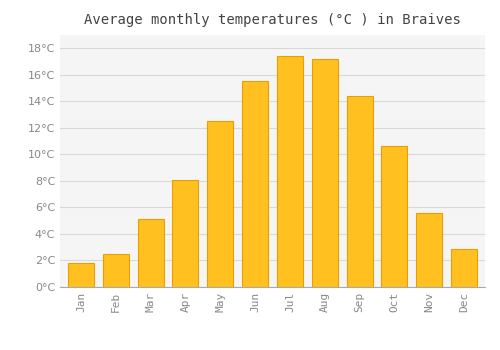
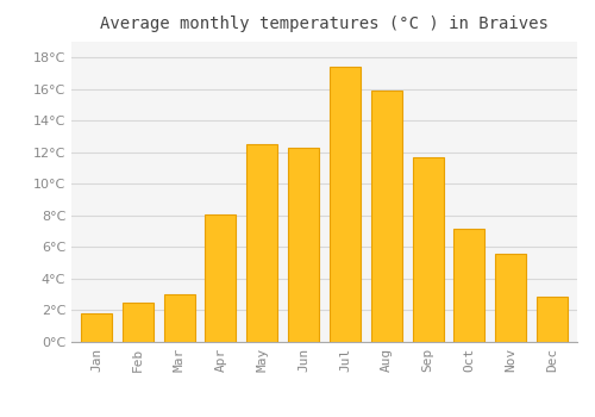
Mar: 5.1°C -> 3.0°C
Jun: 15.5°C -> 12.3°C
Aug: 17.2°C -> 15.9°C
Sep: 14.4°C -> 11.7°C
Oct: 10.6°C -> 7.2°C
